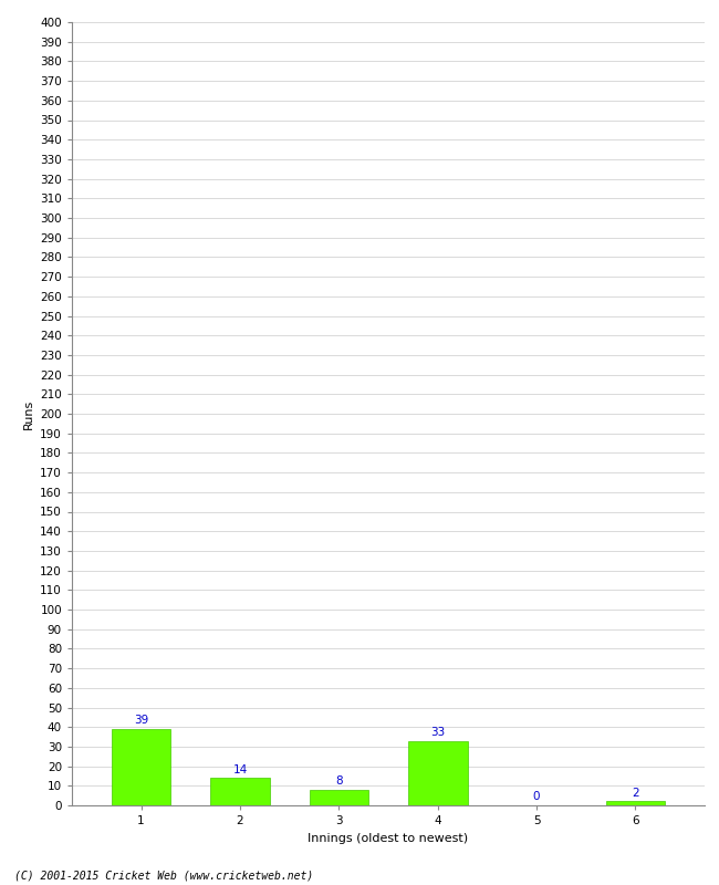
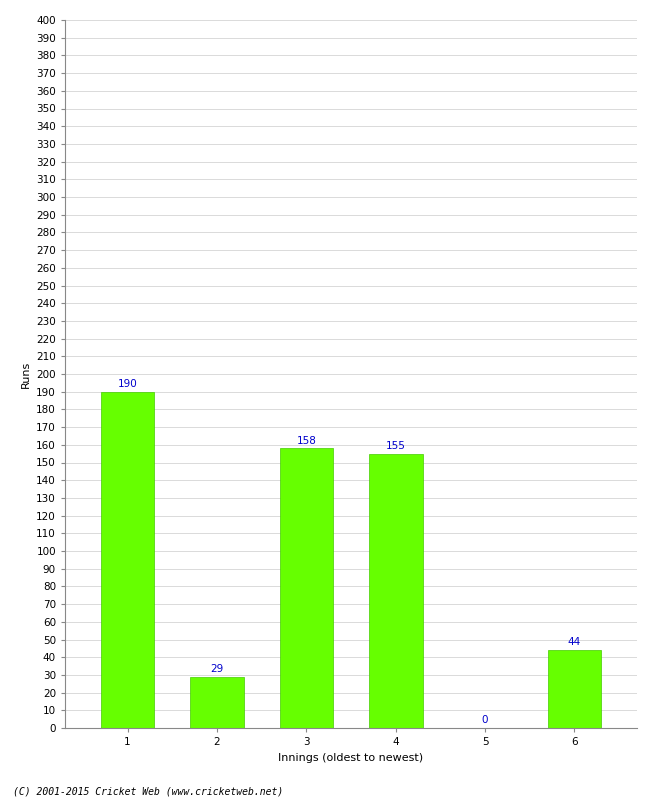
1: 39 -> 190
2: 14 -> 29
3: 8 -> 158
4: 33 -> 155
6: 2 -> 44
